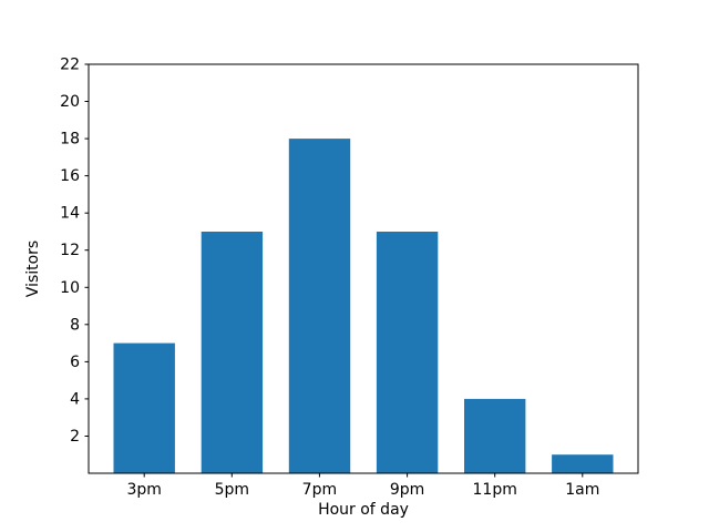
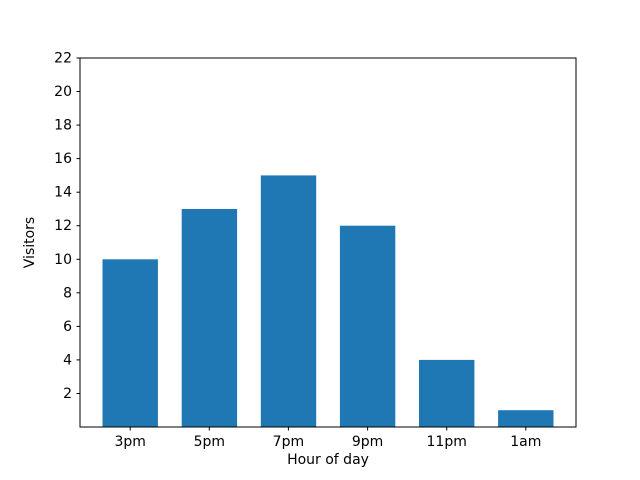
3pm: 7 -> 10
7pm: 18 -> 15
9pm: 13 -> 12
